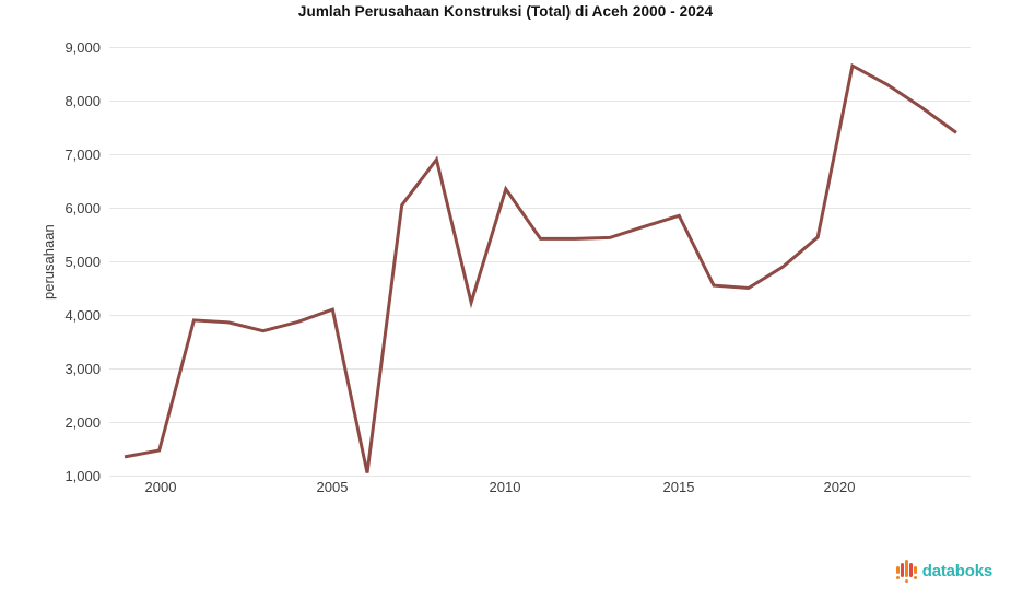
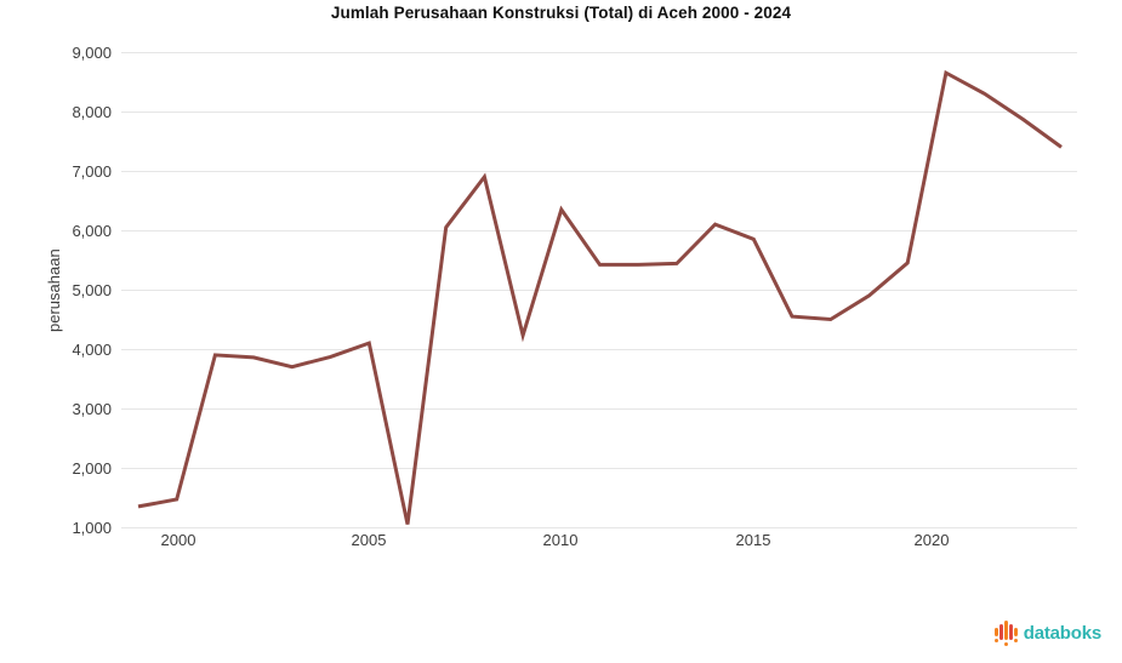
2015: 5600 -> 6100
